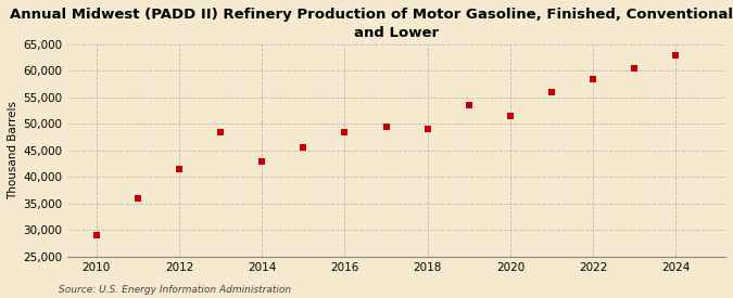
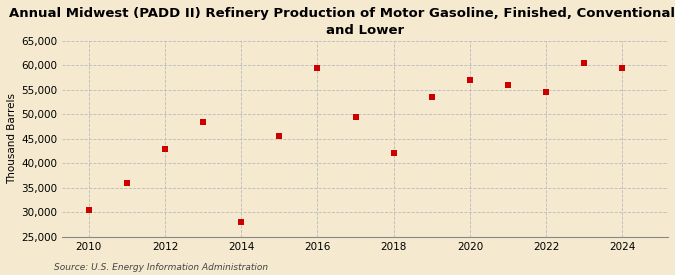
2010: 29,000 -> 30,500
2012: 41,500 -> 43,000
2014: 43,000 -> 28,000
2016: 48,500 -> 59,500
2018: 49,000 -> 42,000
2020: 51,500 -> 57,000
2022: 58,500 -> 54,500
2024: 63,000 -> 59,500
